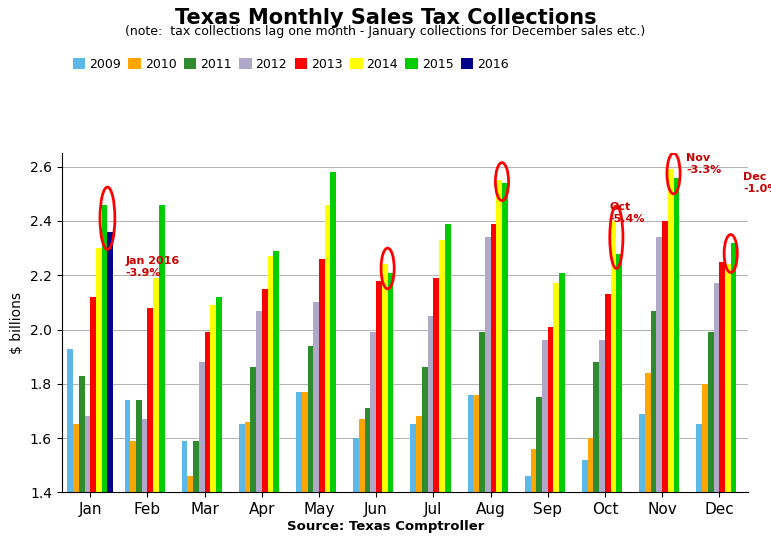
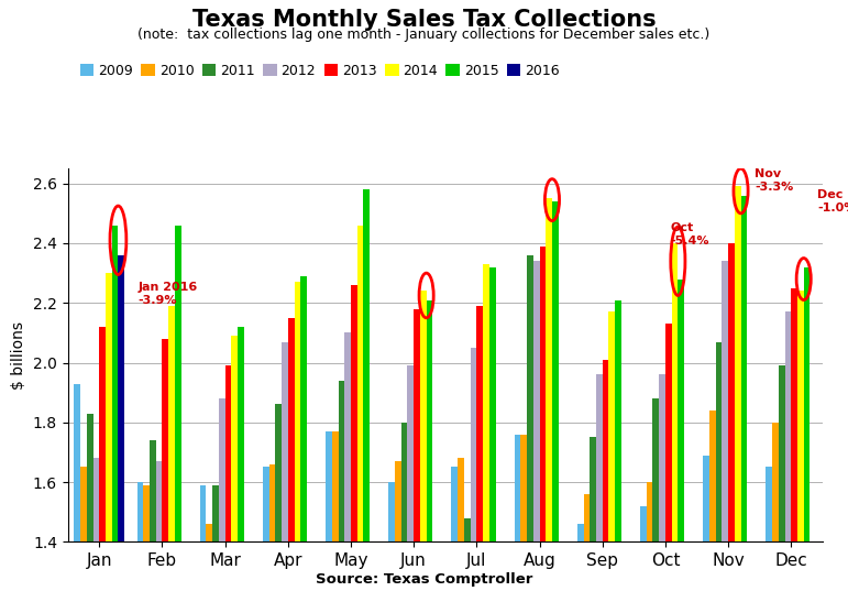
2009/Feb: 1.74 -> 1.60
2011/Jun: 1.71 -> 1.80
2011/Jul: 1.86 -> 1.48
2015/Jul: 2.39 -> 2.32
2011/Aug: 1.99 -> 2.36
